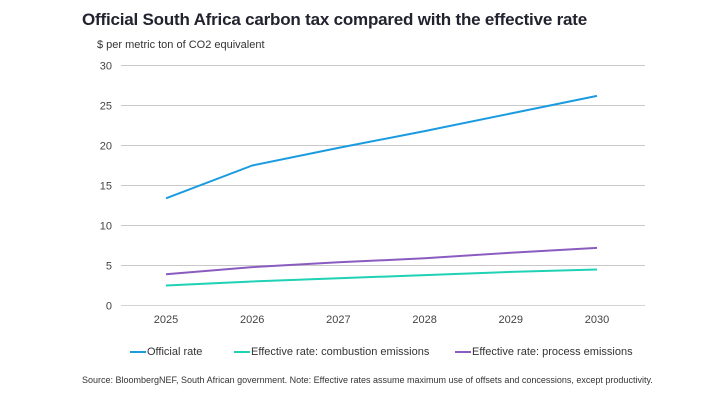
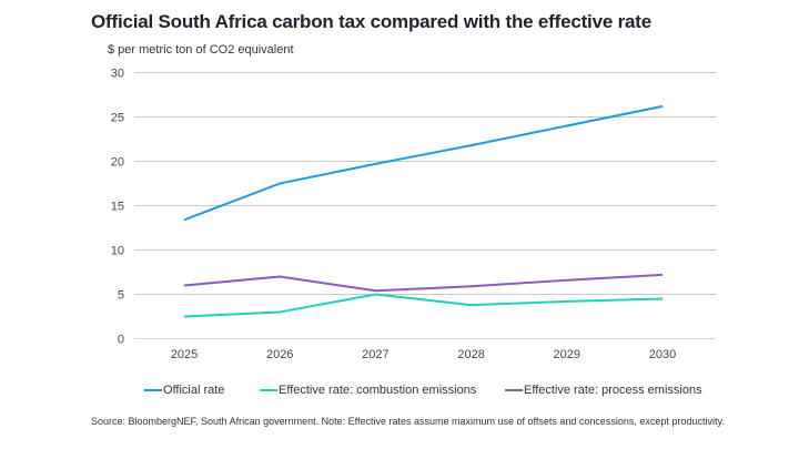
Effective rate: process emissions/2025: 4 -> 6
Effective rate: process emissions/2026: 5 -> 7
Effective rate: combustion emissions/2027: 3 -> 5
